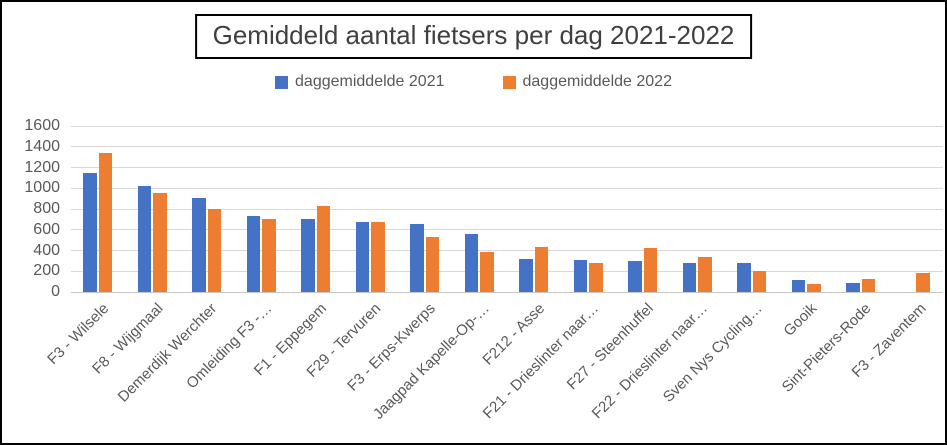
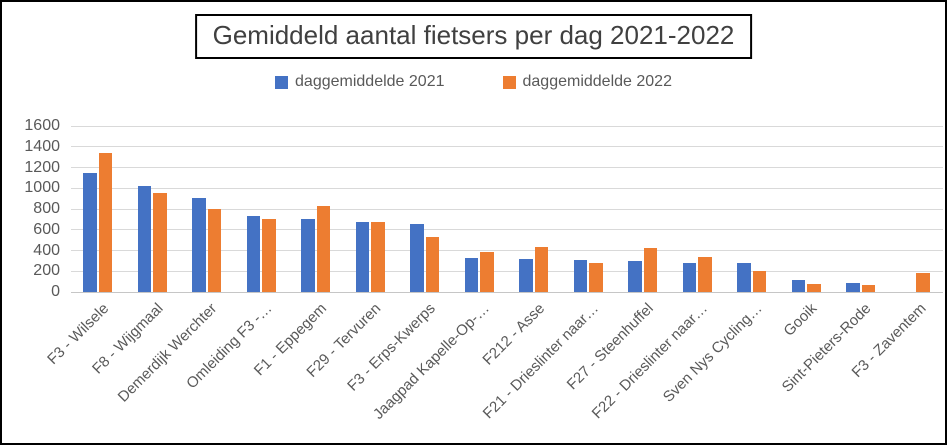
daggemiddelde 2021/Jaagpad Kapelle-Op-…: 560 -> 330
daggemiddelde 2022/Sint-Pieters-Rode: 130 -> 70
